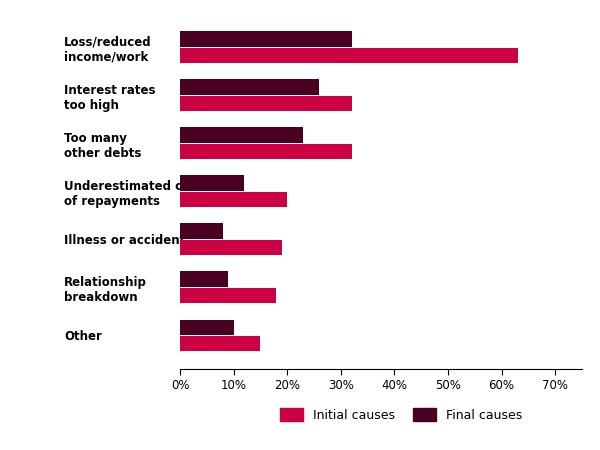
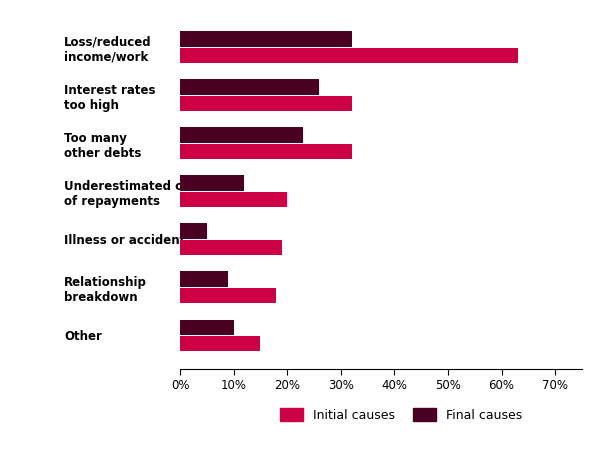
Final causes/Illness or accident: 8% -> 5%
